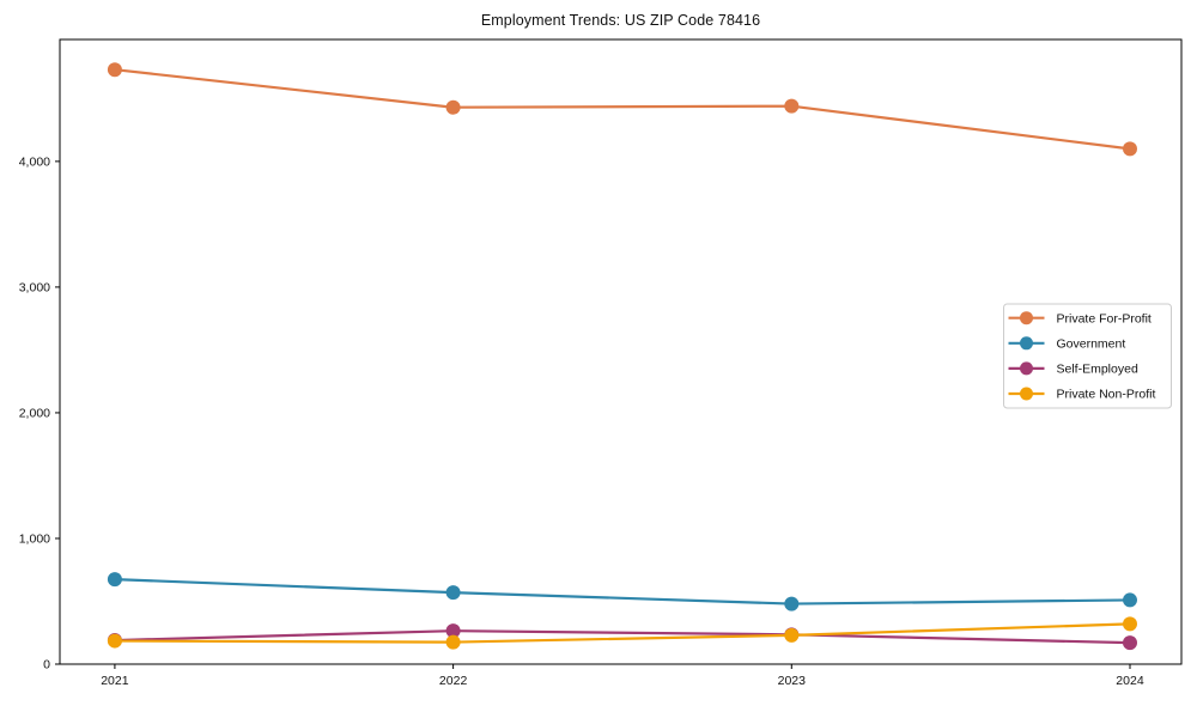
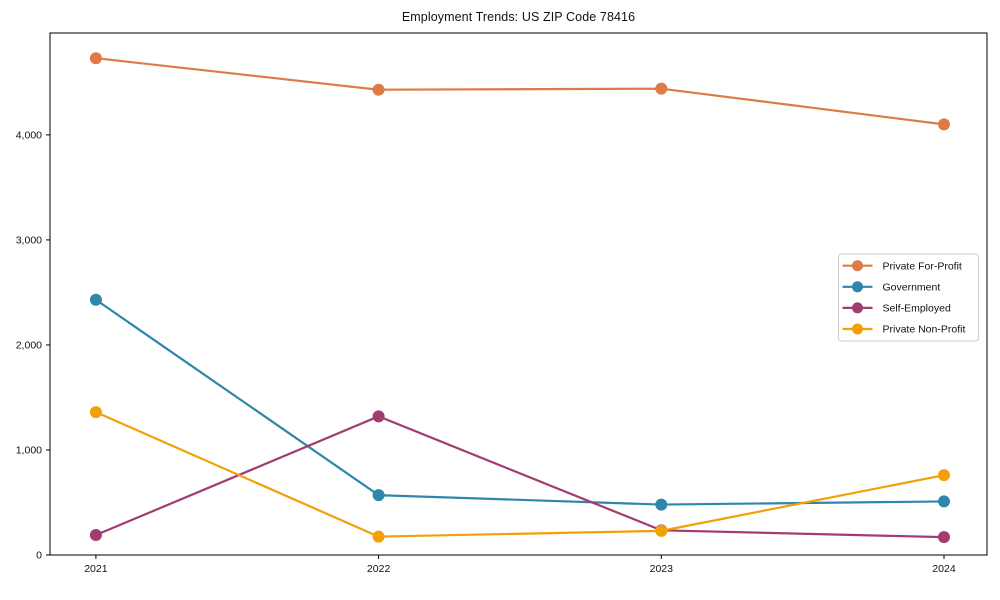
Government/2021: 680 -> 2430
Private Non-Profit/2021: 180 -> 1360
Self-Employed/2022: 260 -> 1320
Private Non-Profit/2024: 320 -> 760
